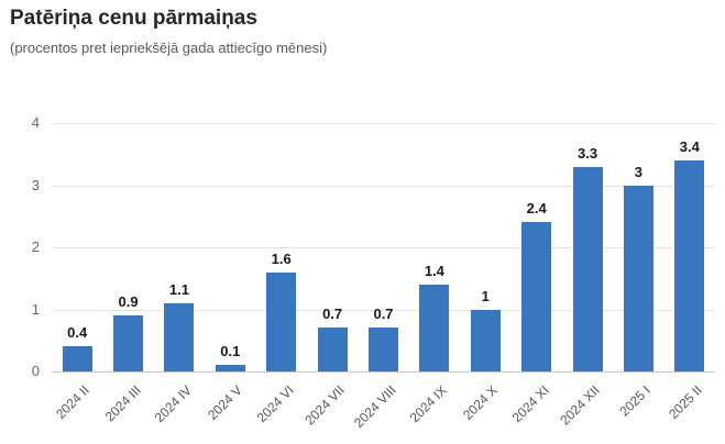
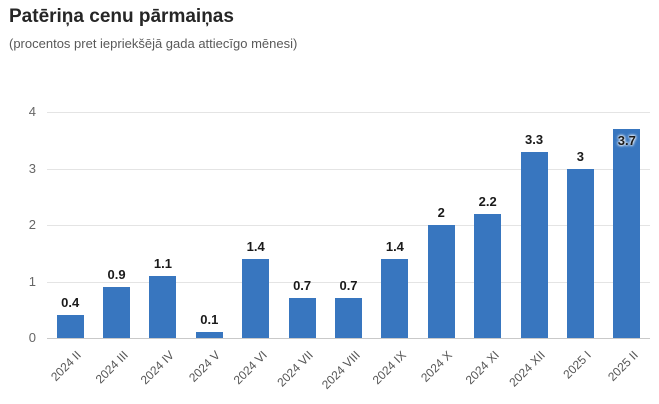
2024 VI: 1.6 -> 1.4
2024 X: 1 -> 2
2024 XI: 2.4 -> 2.2
2025 II: 3.4 -> 3.7
